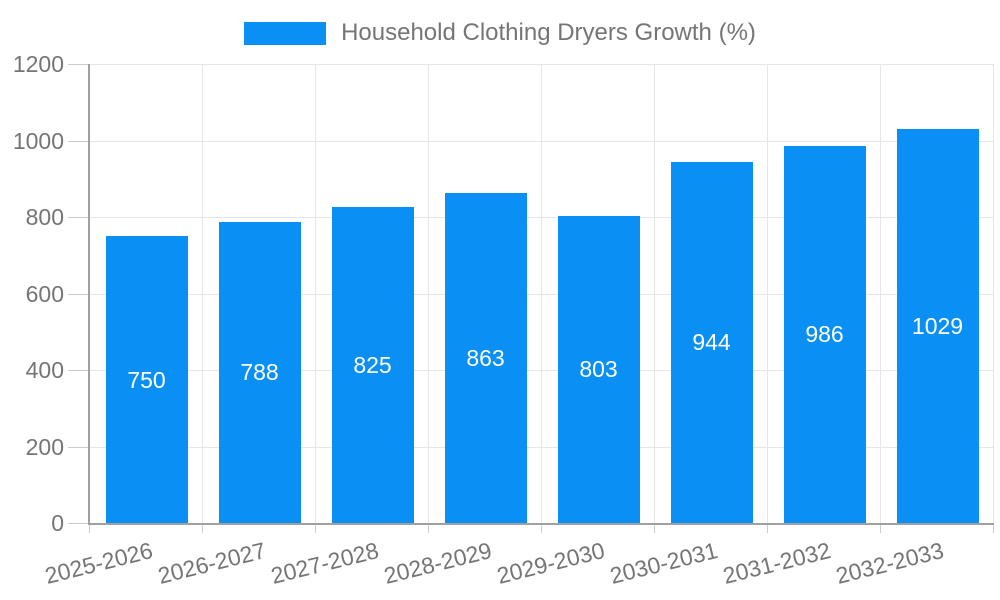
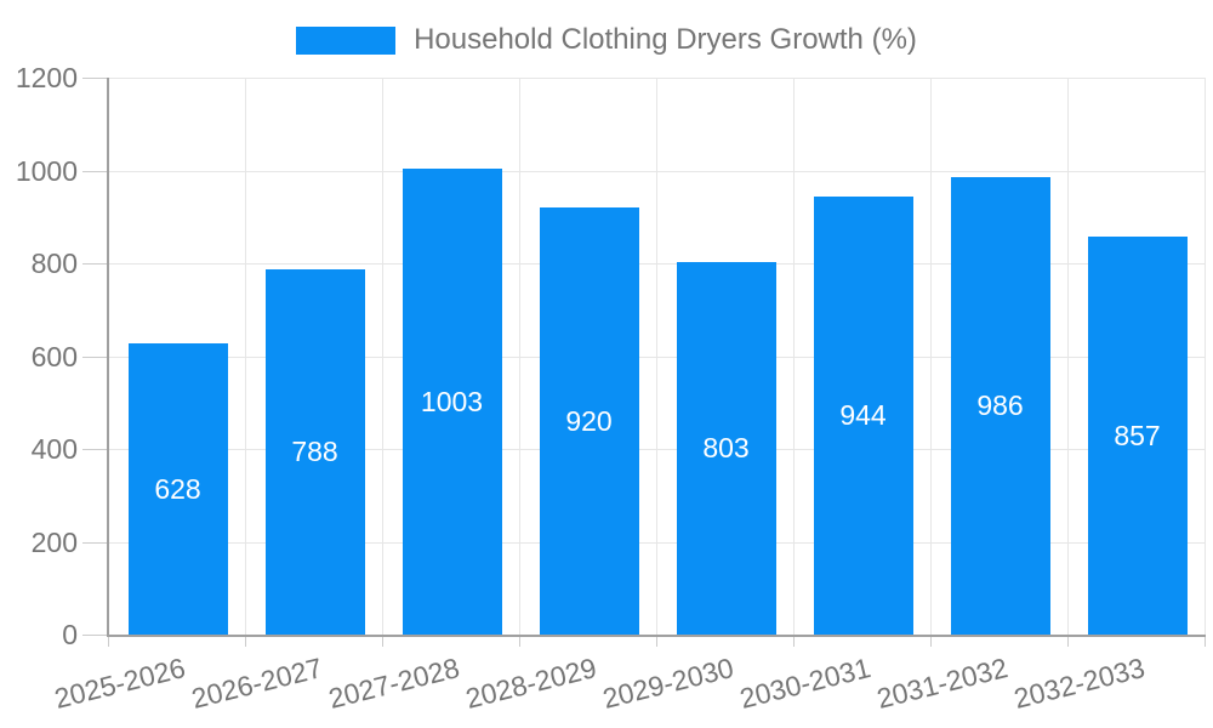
2025-2026: 750 -> 628
2027-2028: 825 -> 1003
2028-2029: 863 -> 920
2032-2033: 1029 -> 857
